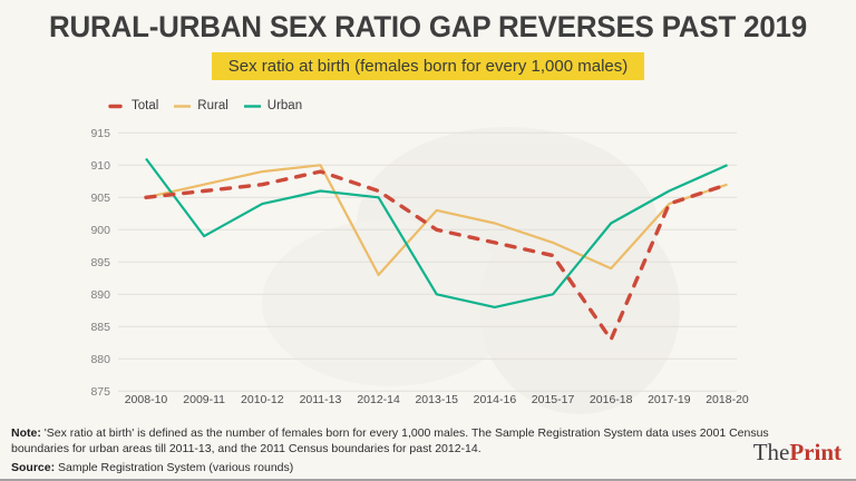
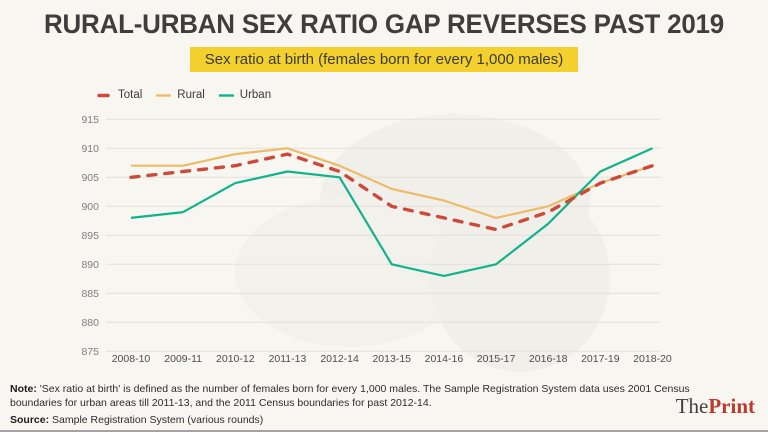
Rural/2008-10: 905 -> 907
Urban/2008-10: 911 -> 898
Rural/2012-14: 893 -> 907
Total/2016-18: 883 -> 899
Rural/2016-18: 894 -> 900
Urban/2016-18: 901 -> 897
